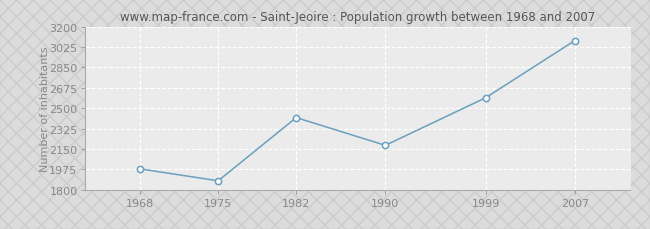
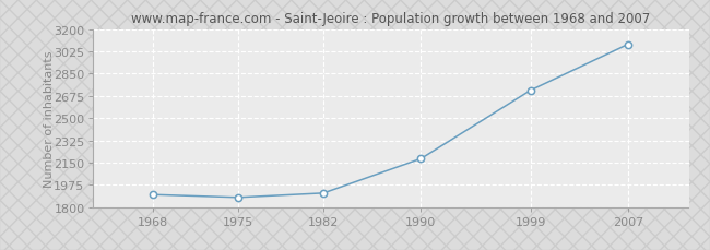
1968: 1980 -> 1900
1982: 2420 -> 1910
1999: 2590 -> 2720
